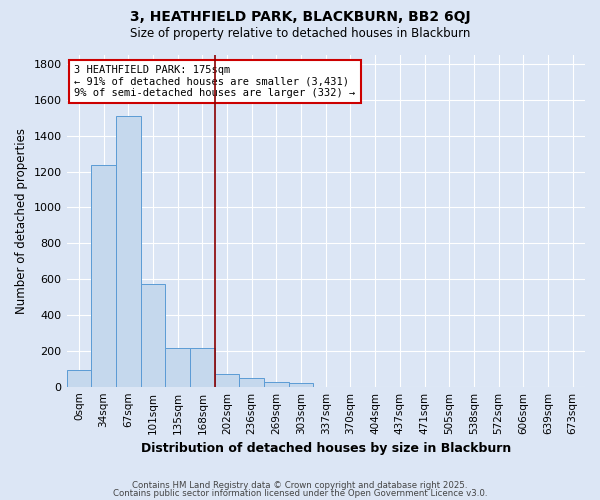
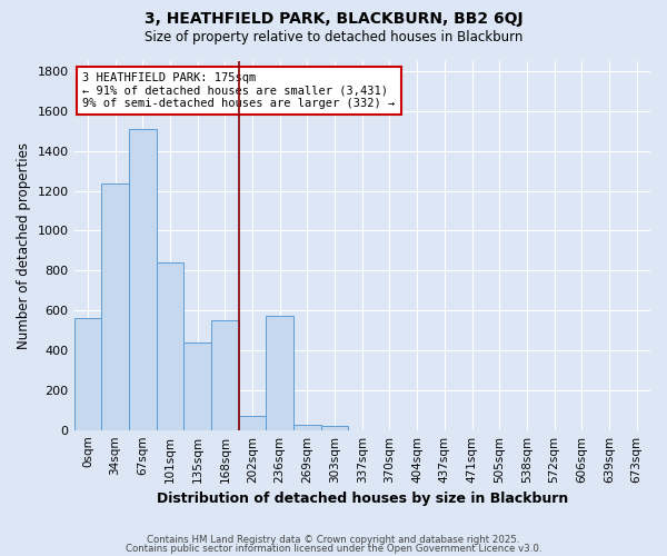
0sqm: 100 -> 560
101sqm: 570 -> 840
135sqm: 220 -> 440
168sqm: 220 -> 550
236sqm: 50 -> 570
